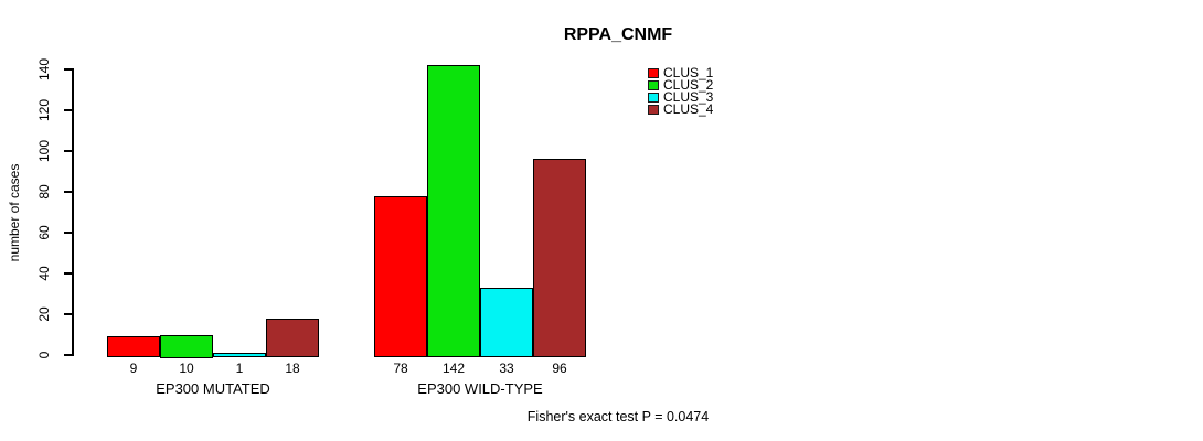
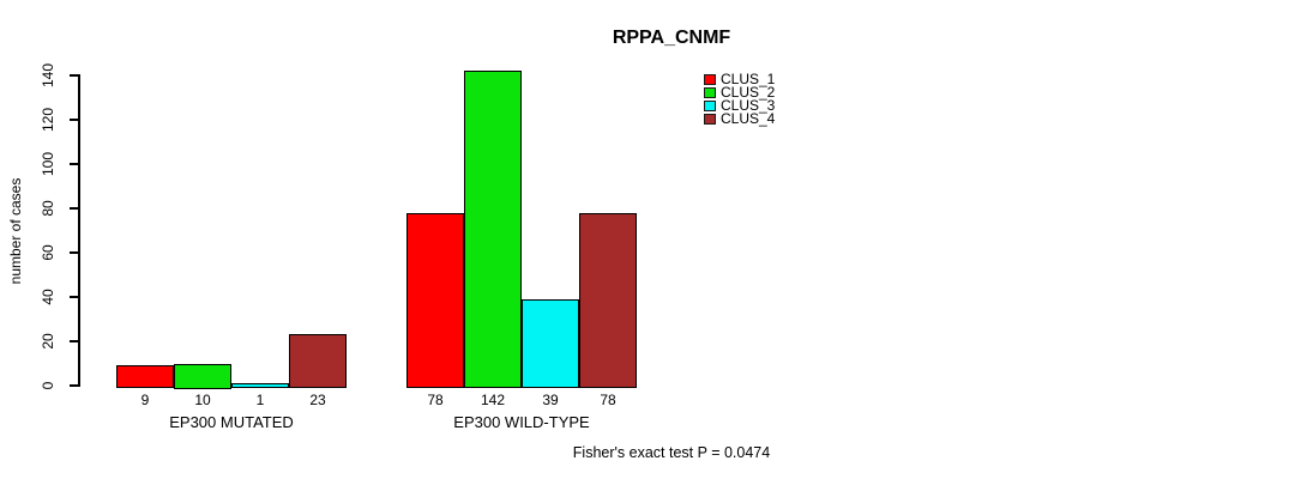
CLUS_4/EP300 MUTATED: 18 -> 23
CLUS_3/EP300 WILD-TYPE: 33 -> 39
CLUS_4/EP300 WILD-TYPE: 96 -> 78
